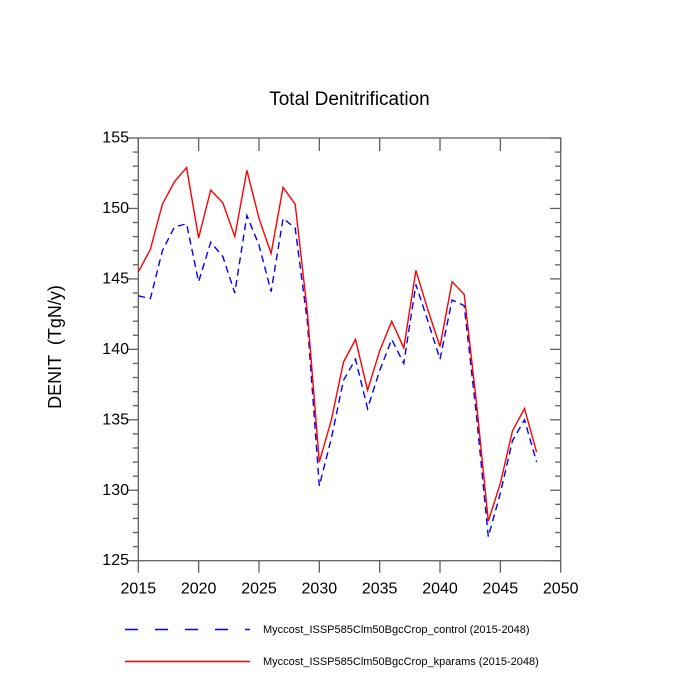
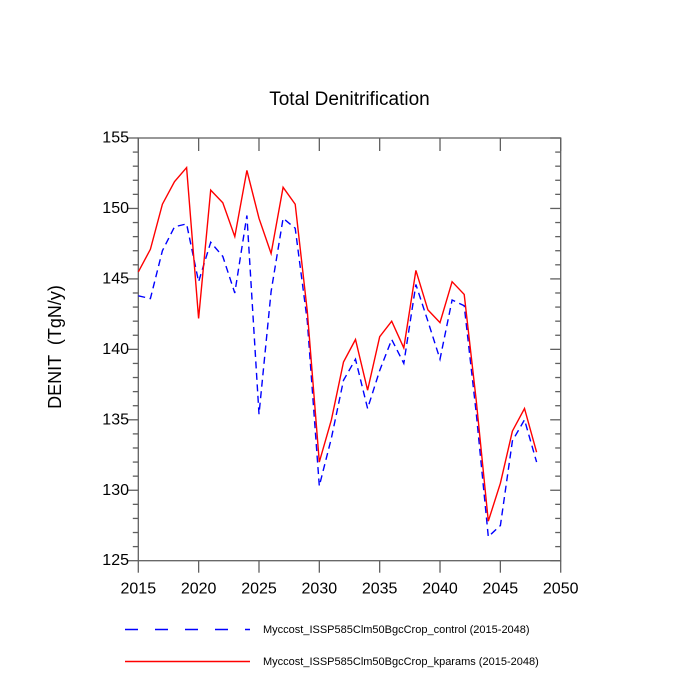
Myccost_ISSP585Clm50BgcCrop_kparams (2015-2048)/2020: 147.9 -> 142.2
Myccost_ISSP585Clm50BgcCrop_control (2015-2048)/2025: 147.4 -> 135.4
Myccost_ISSP585Clm50BgcCrop_kparams (2015-2048)/2035: 139.9 -> 140.9
Myccost_ISSP585Clm50BgcCrop_kparams (2015-2048)/2040: 140.2 -> 141.9
Myccost_ISSP585Clm50BgcCrop_control (2015-2048)/2045: 129.8 -> 127.5
